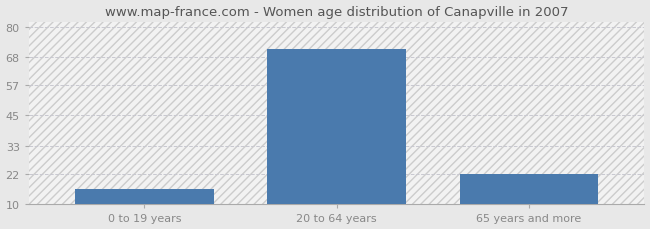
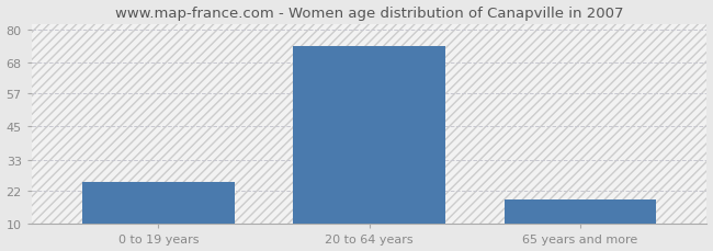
0 to 19 years: 16 -> 25
20 to 64 years: 71 -> 74
65 years and more: 22 -> 19
